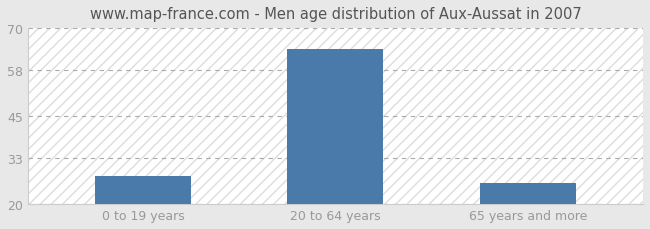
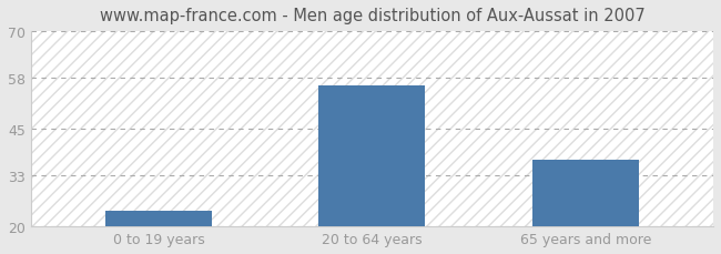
0 to 19 years: 28 -> 24
20 to 64 years: 64 -> 56
65 years and more: 26 -> 37
